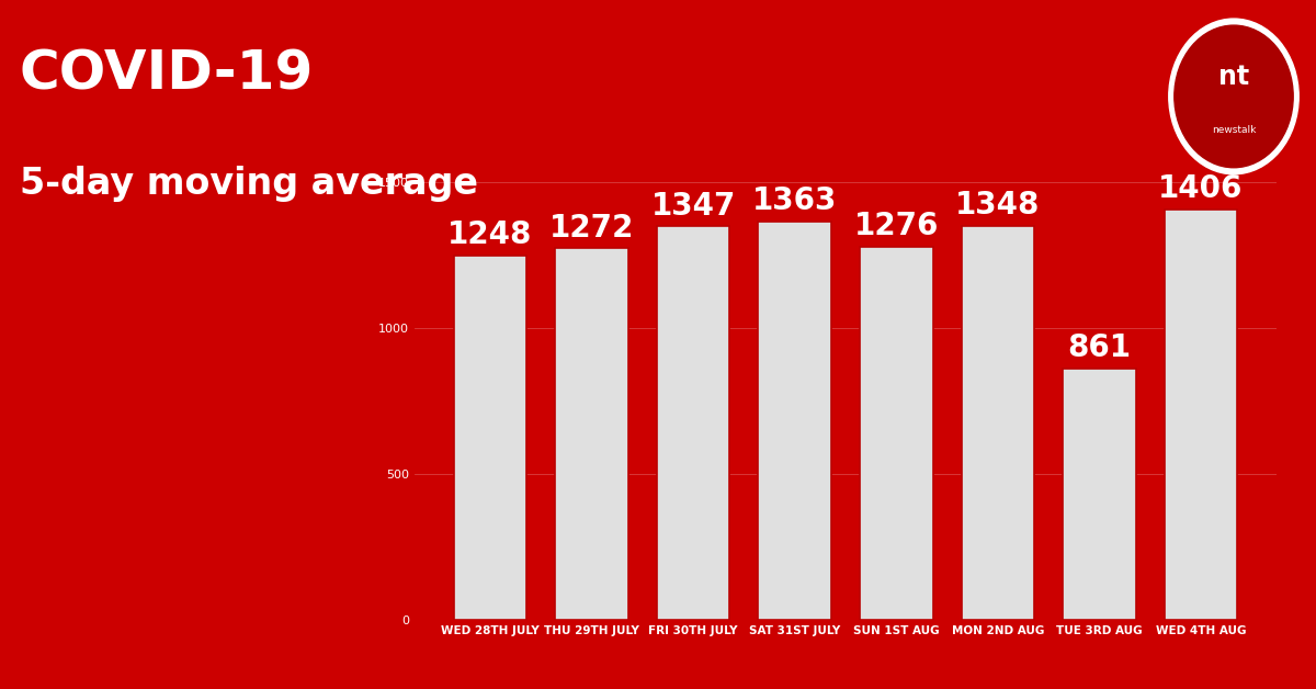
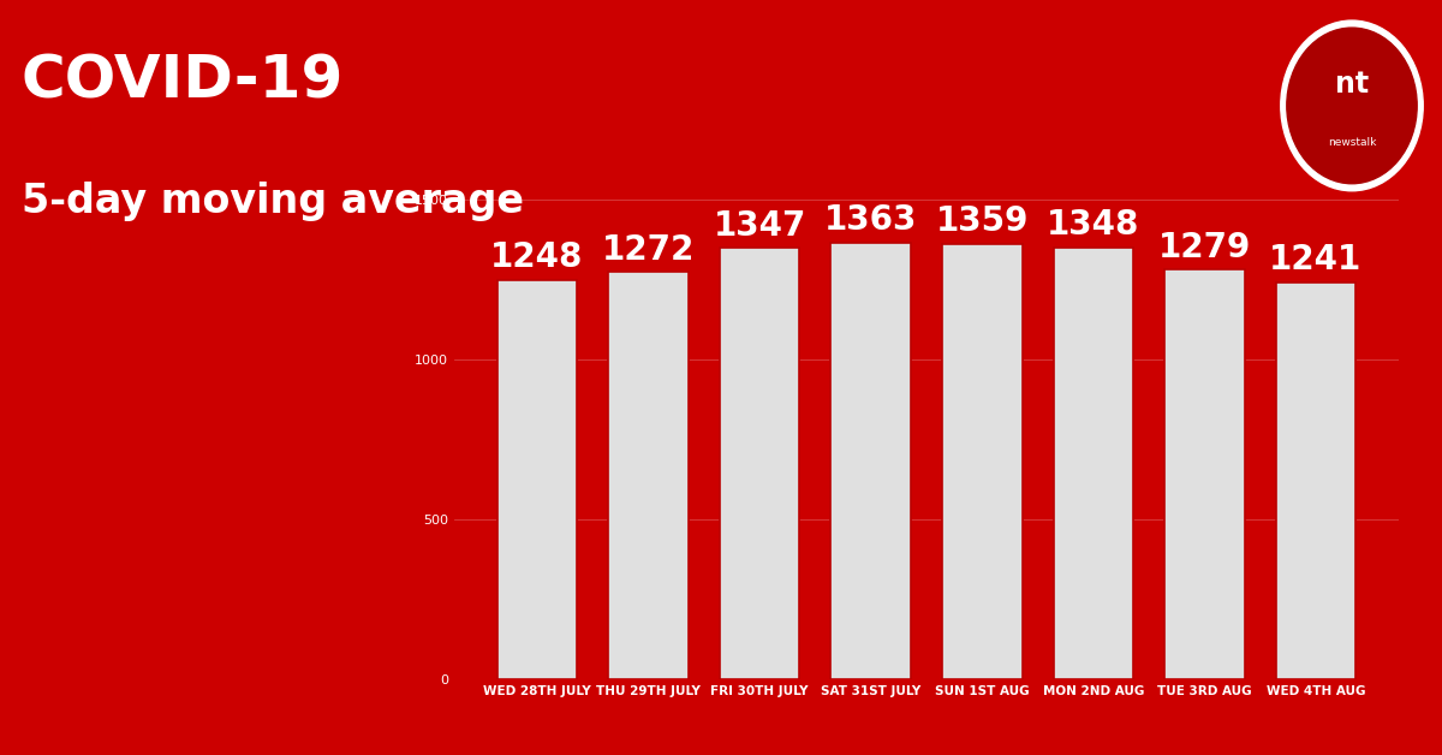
SUN 1ST AUG: 1276 -> 1359
TUE 3RD AUG: 861 -> 1279
WED 4TH AUG: 1406 -> 1241
